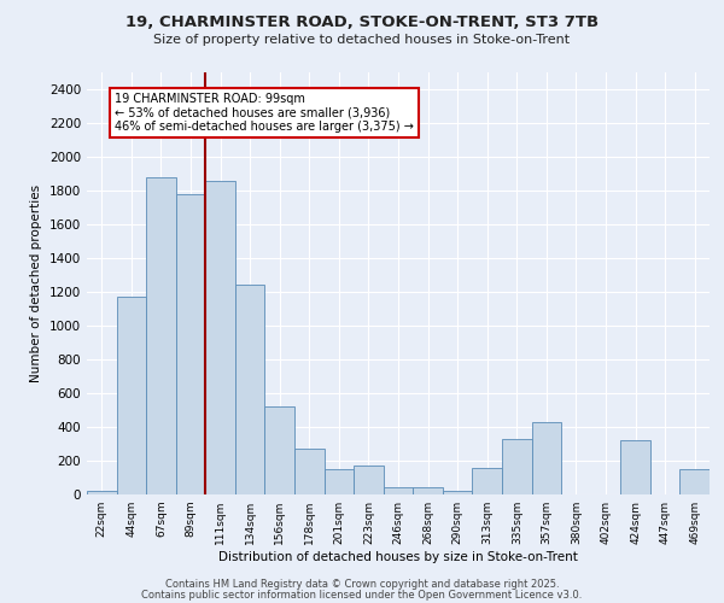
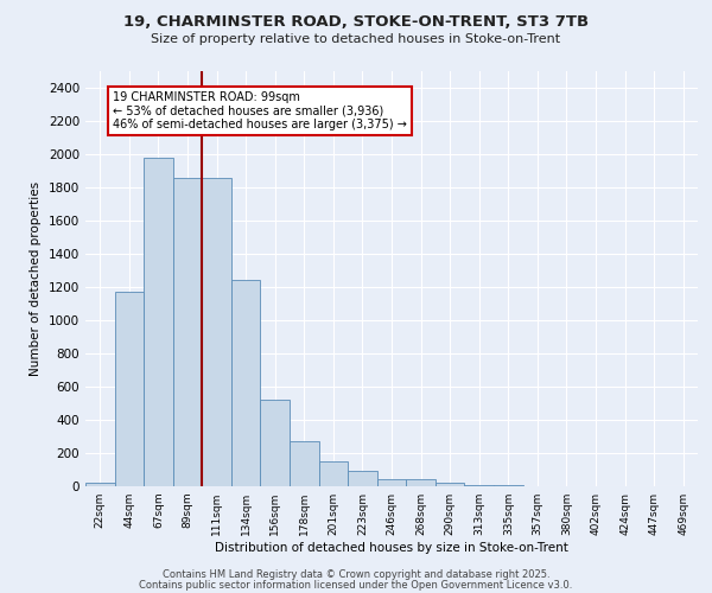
67sqm: 1880 -> 1980
89sqm: 1780 -> 1860
223sqm: 170 -> 90
313sqm: 160 -> 10
335sqm: 330 -> 0
357sqm: 430 -> 0
424sqm: 320 -> 0
469sqm: 150 -> 0
